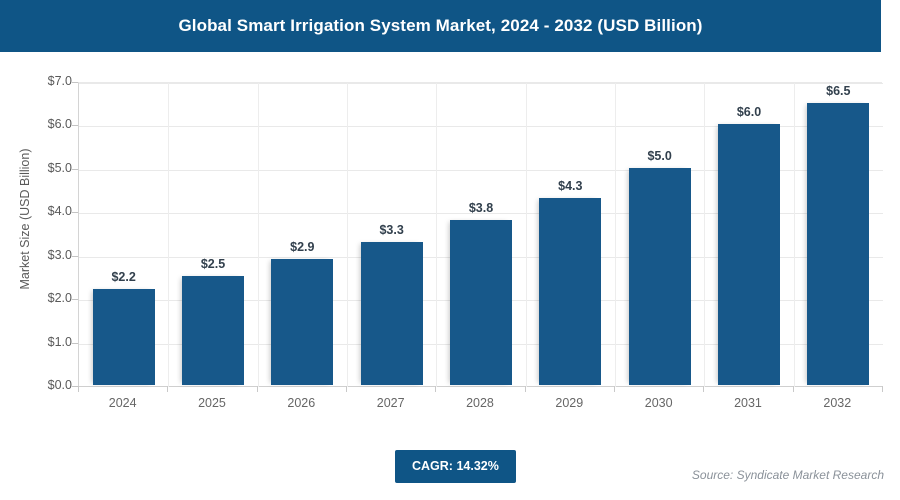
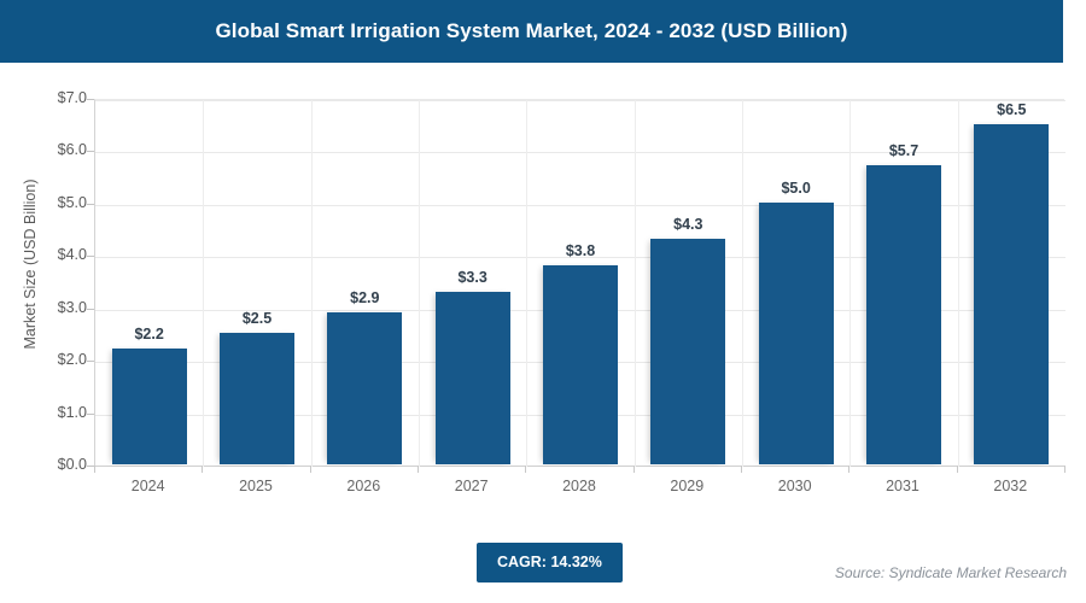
2031: $6.0 -> $5.7
